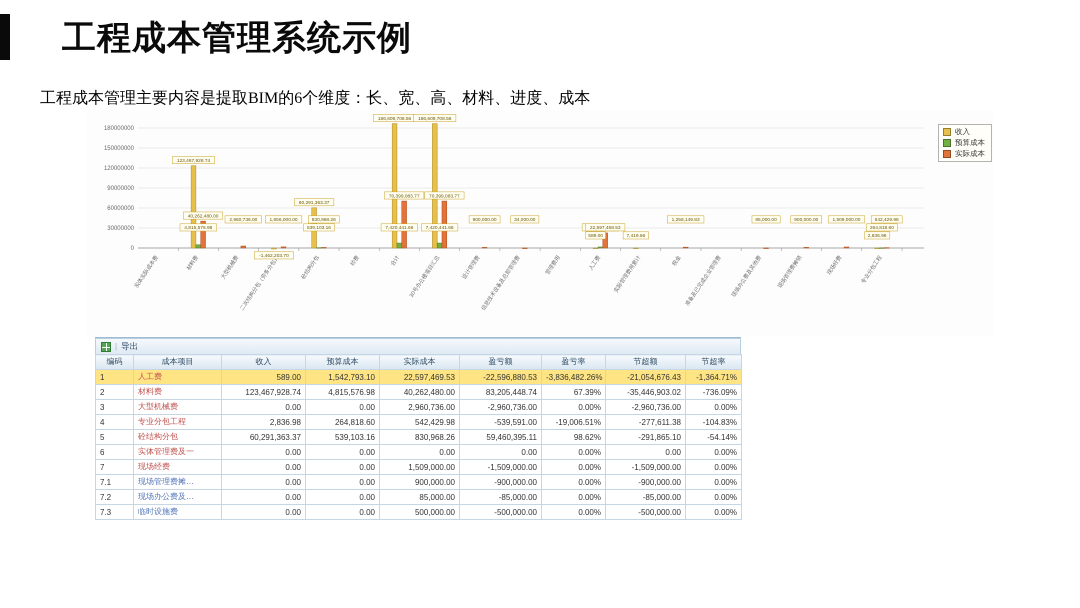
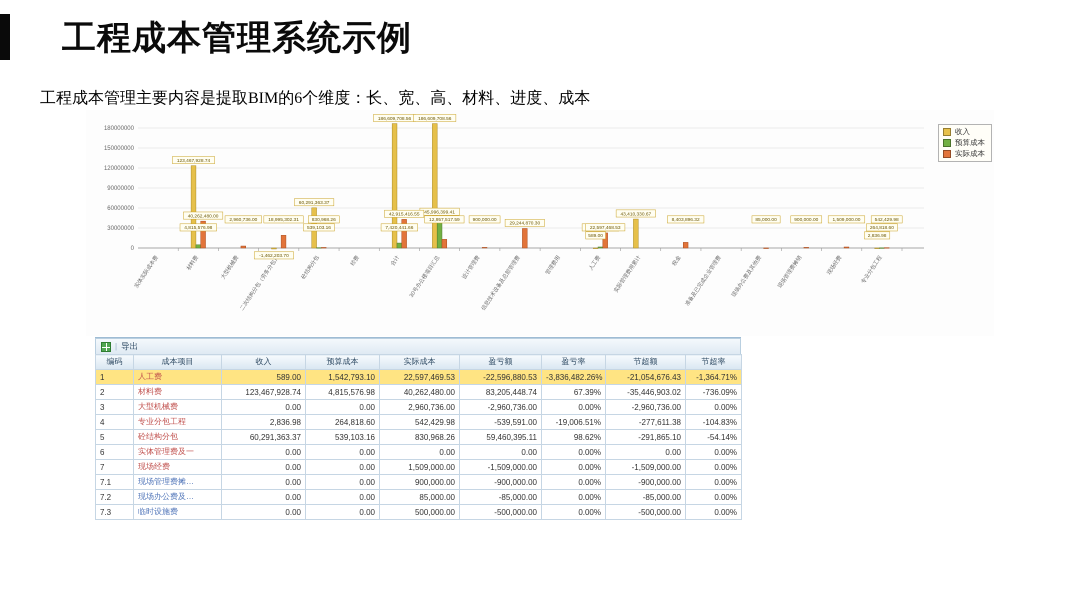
实际成本/二次结构分包（劳务分包）: 1,656,000.00 -> 18,995,302.31
实际成本/合计: 70,399,083.77 -> 42,915,416.55
预算成本/30号办公楼项目汇总: 7,420,441.66 -> 45,996,399.41
实际成本/30号办公楼项目汇总: 70,399,083.77 -> 12,957,517.59
实际成本/信息技术设备及总部管理费: 34,000.00 -> 29,244,870.30
收入/实际管理费用累计: 7,419.56 -> 43,410,330.67
实际成本/税金: 1,258,149.83 -> 8,403,896.32
